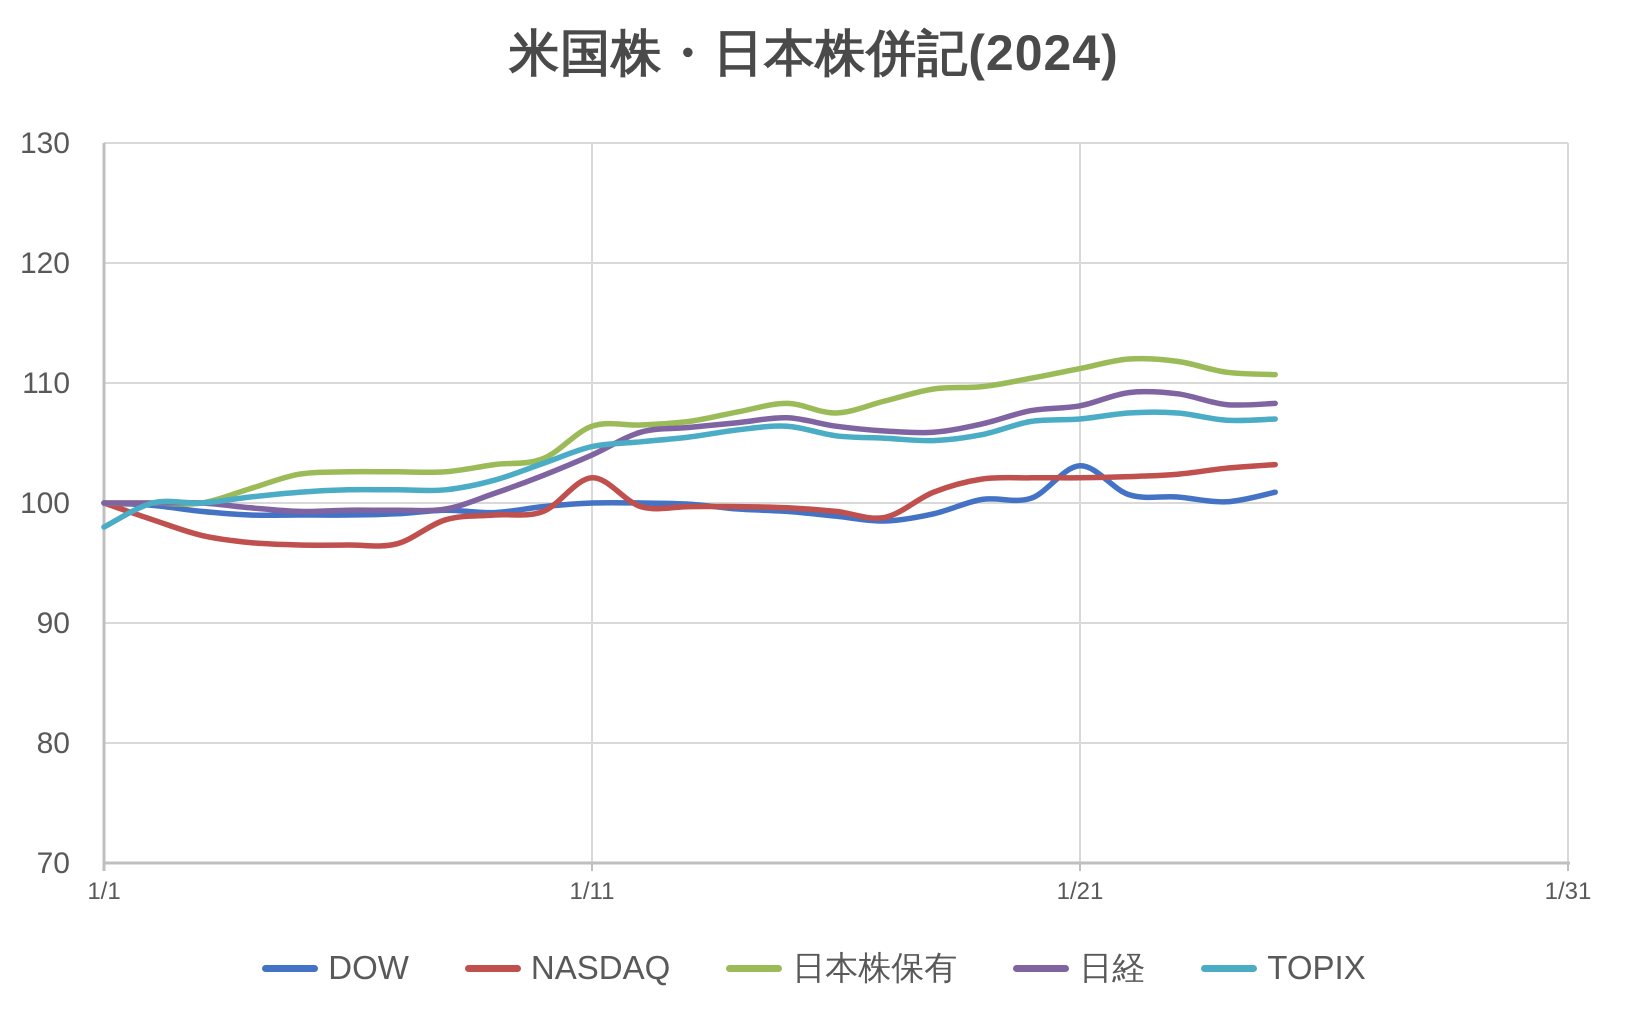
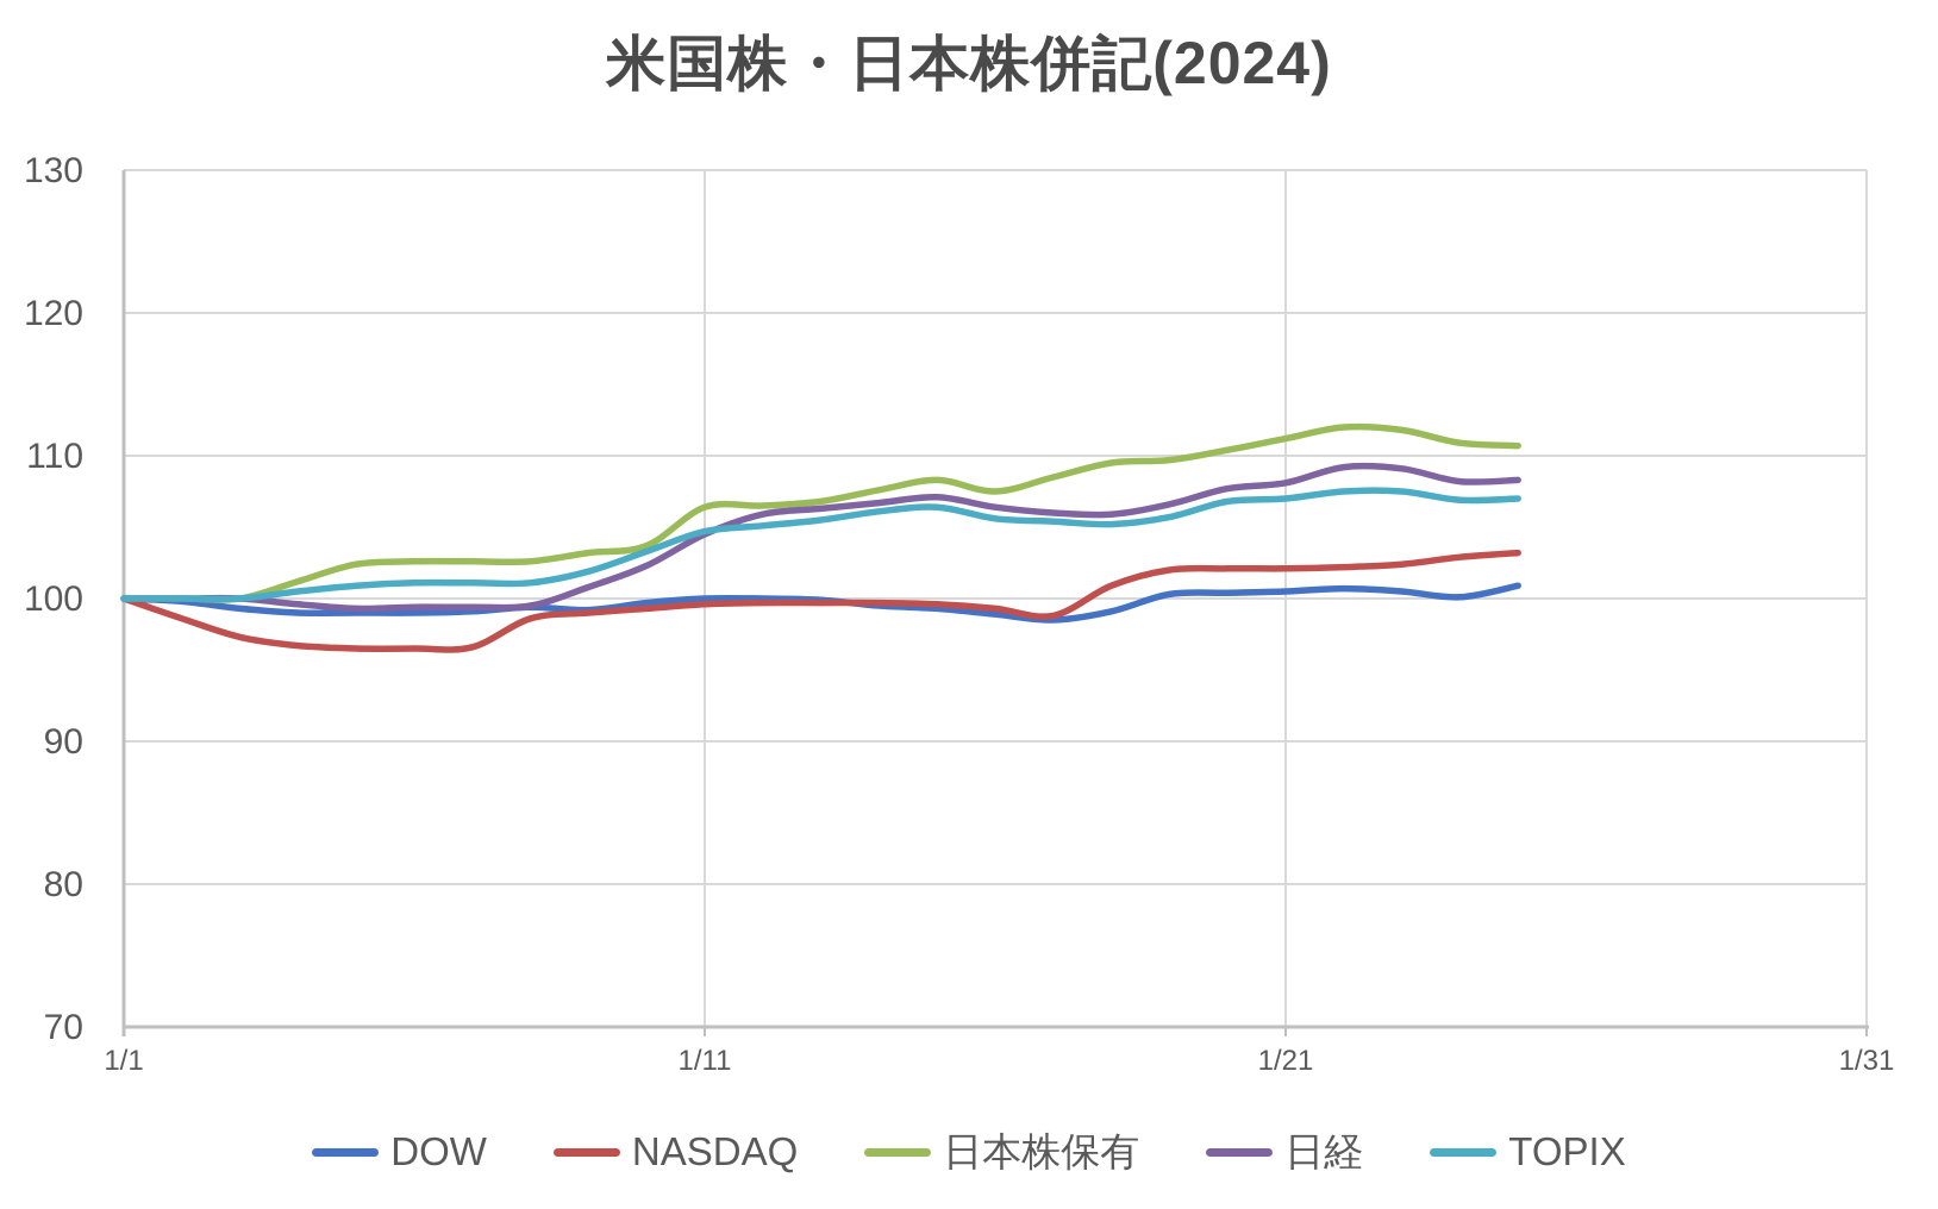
TOPIX/1/1: 98.0 -> 100.0
NASDAQ/1/11: 102.1 -> 99.6
日経/1/11: 104.0 -> 104.5
DOW/1/21: 103.1 -> 100.5
